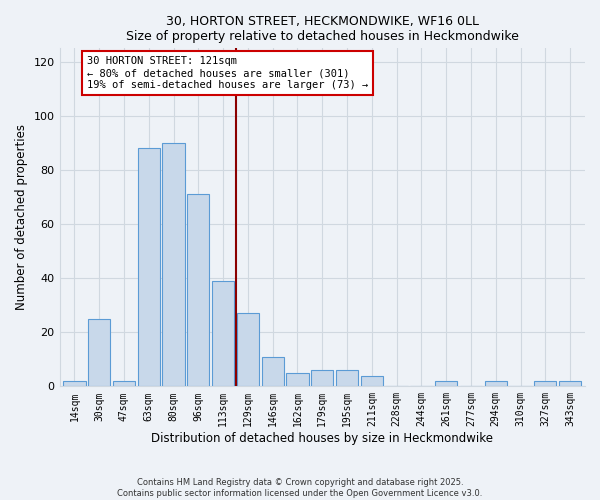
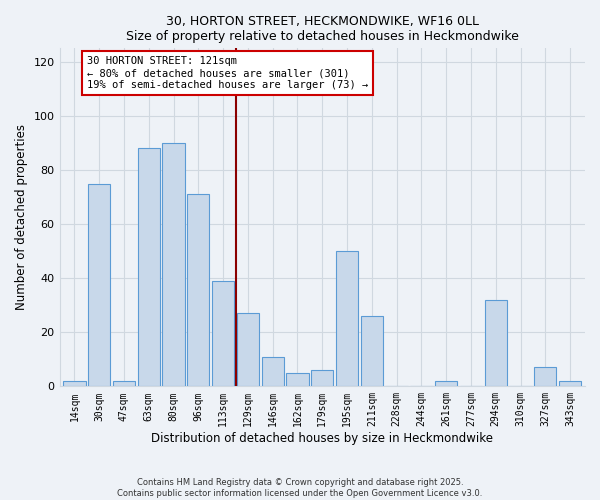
30sqm: 25 -> 75
195sqm: 6 -> 50
211sqm: 4 -> 26
294sqm: 2 -> 32
327sqm: 2 -> 7
